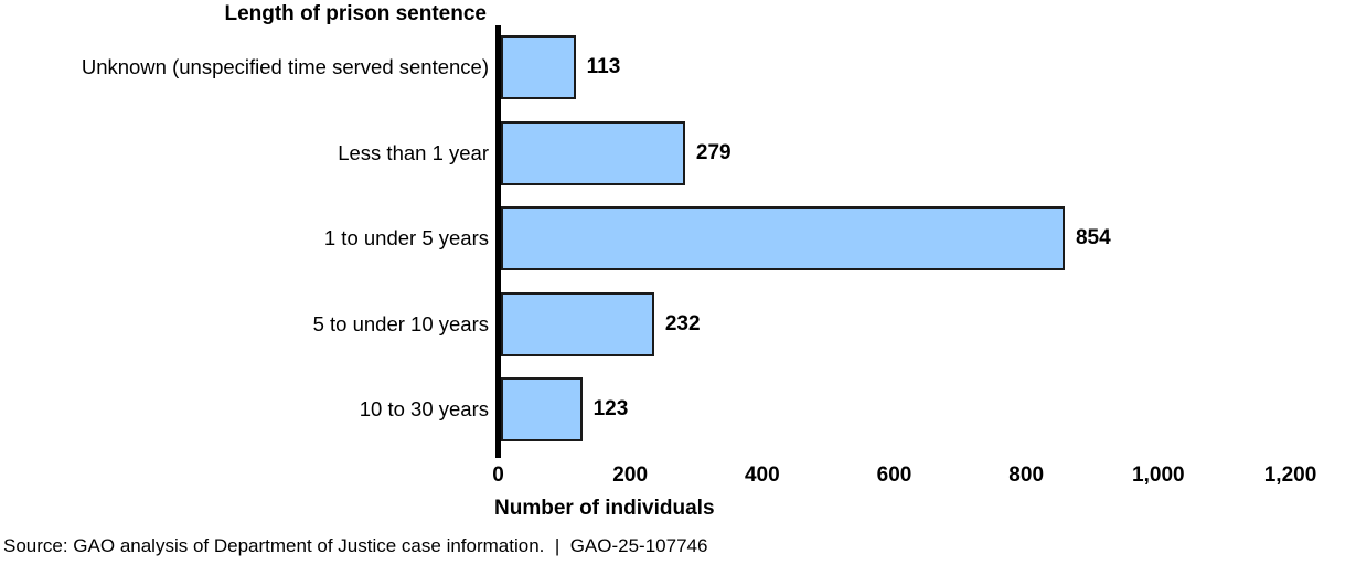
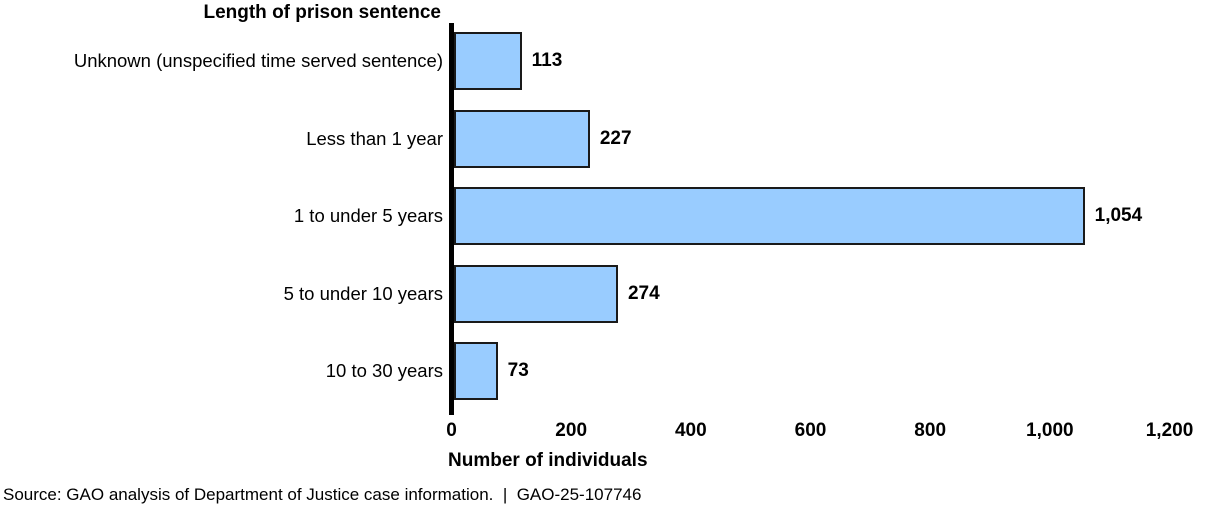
Less than 1 year: 279 -> 227
1 to under 5 years: 854 -> 1,054
5 to under 10 years: 232 -> 274
10 to 30 years: 123 -> 73
